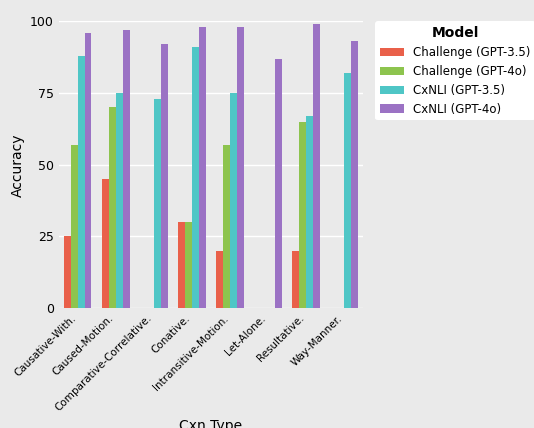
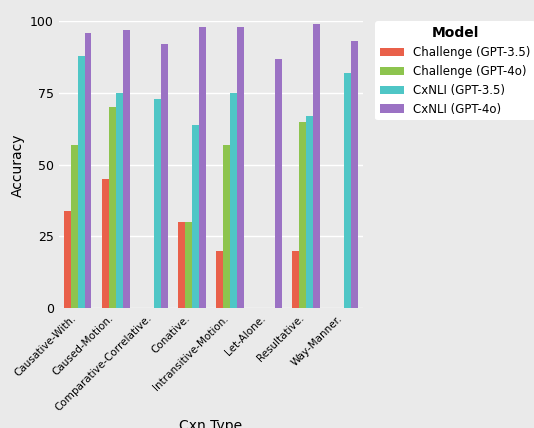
Challenge (GPT-3.5)/Causative-With.: 25 -> 34
CxNLI (GPT-3.5)/Conative.: 91 -> 64
